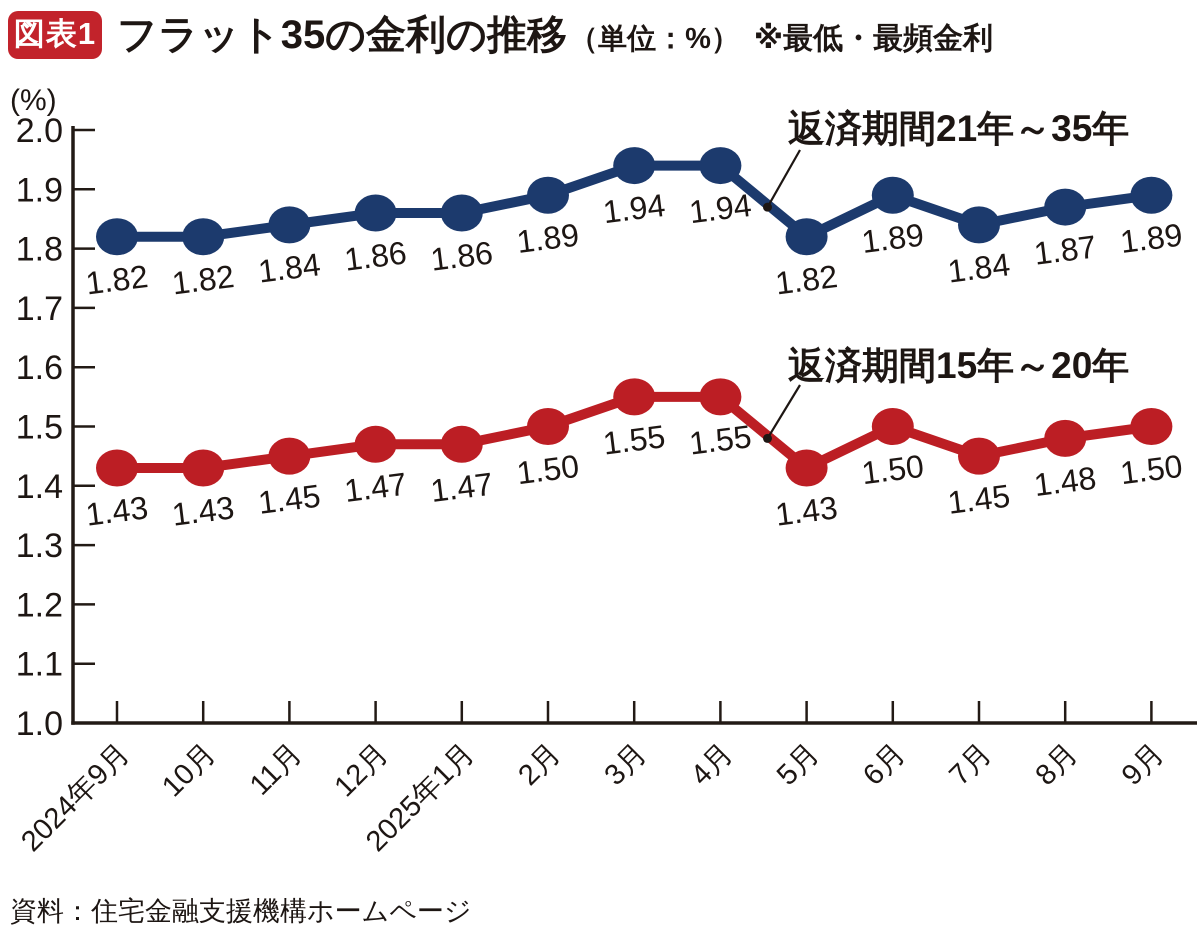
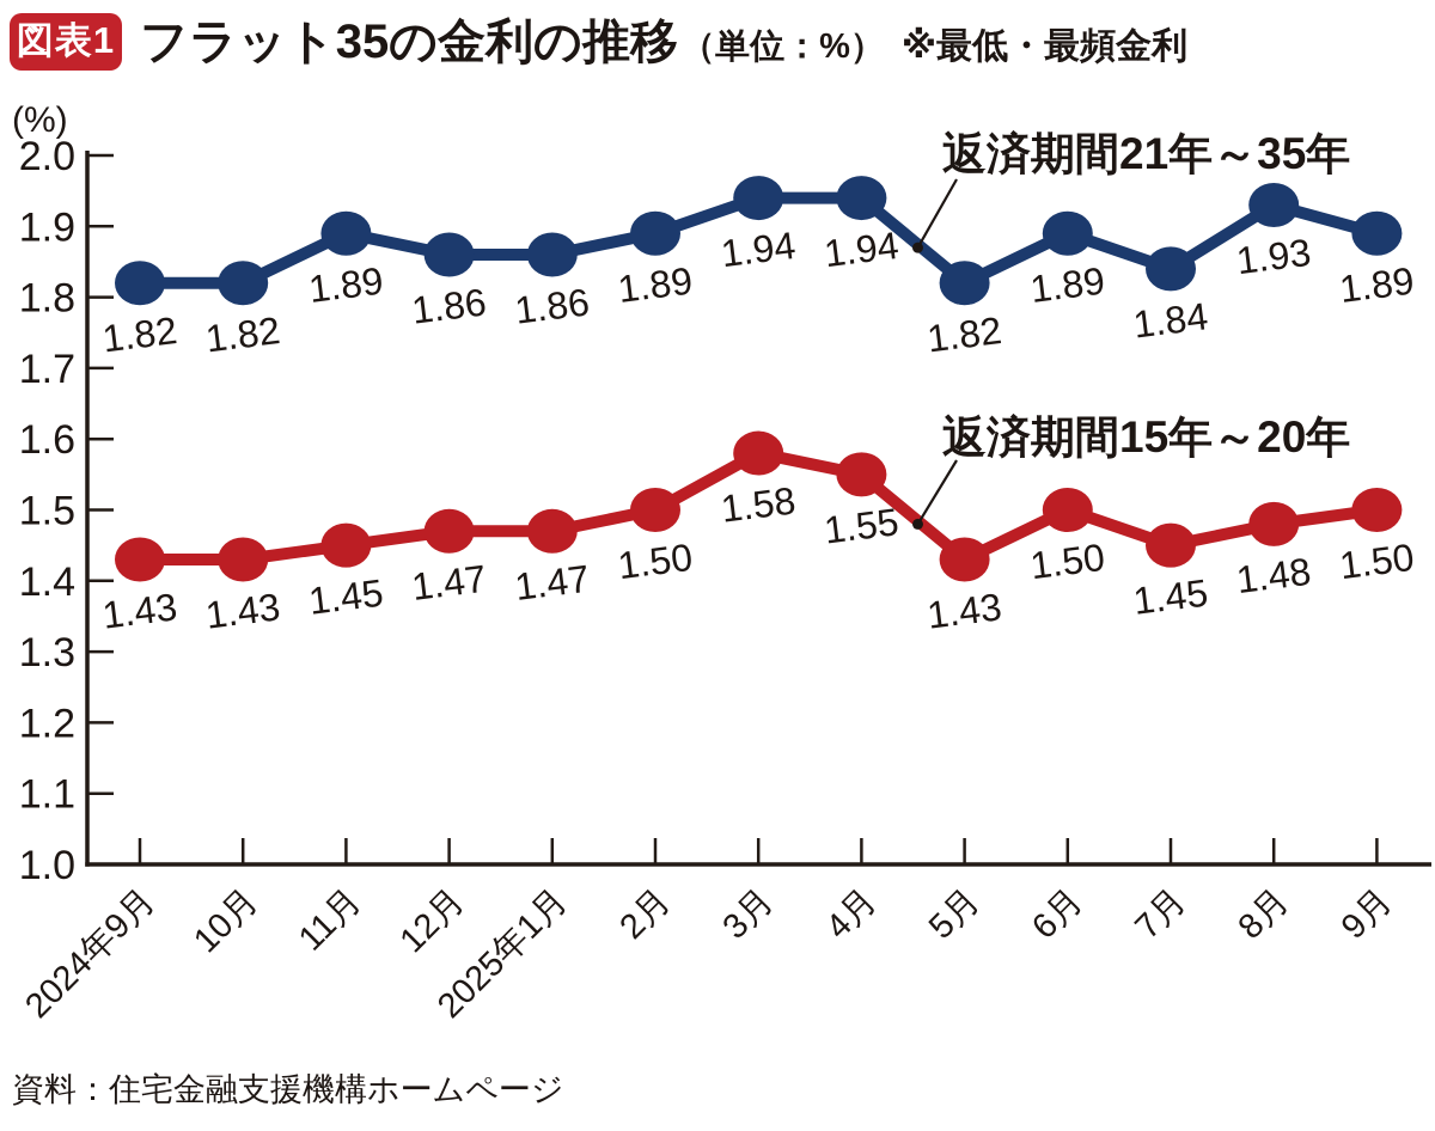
返済期間21年～35年/11月: 1.84 -> 1.89
返済期間15年～20年/3月: 1.55 -> 1.58
返済期間21年～35年/8月: 1.87 -> 1.93
